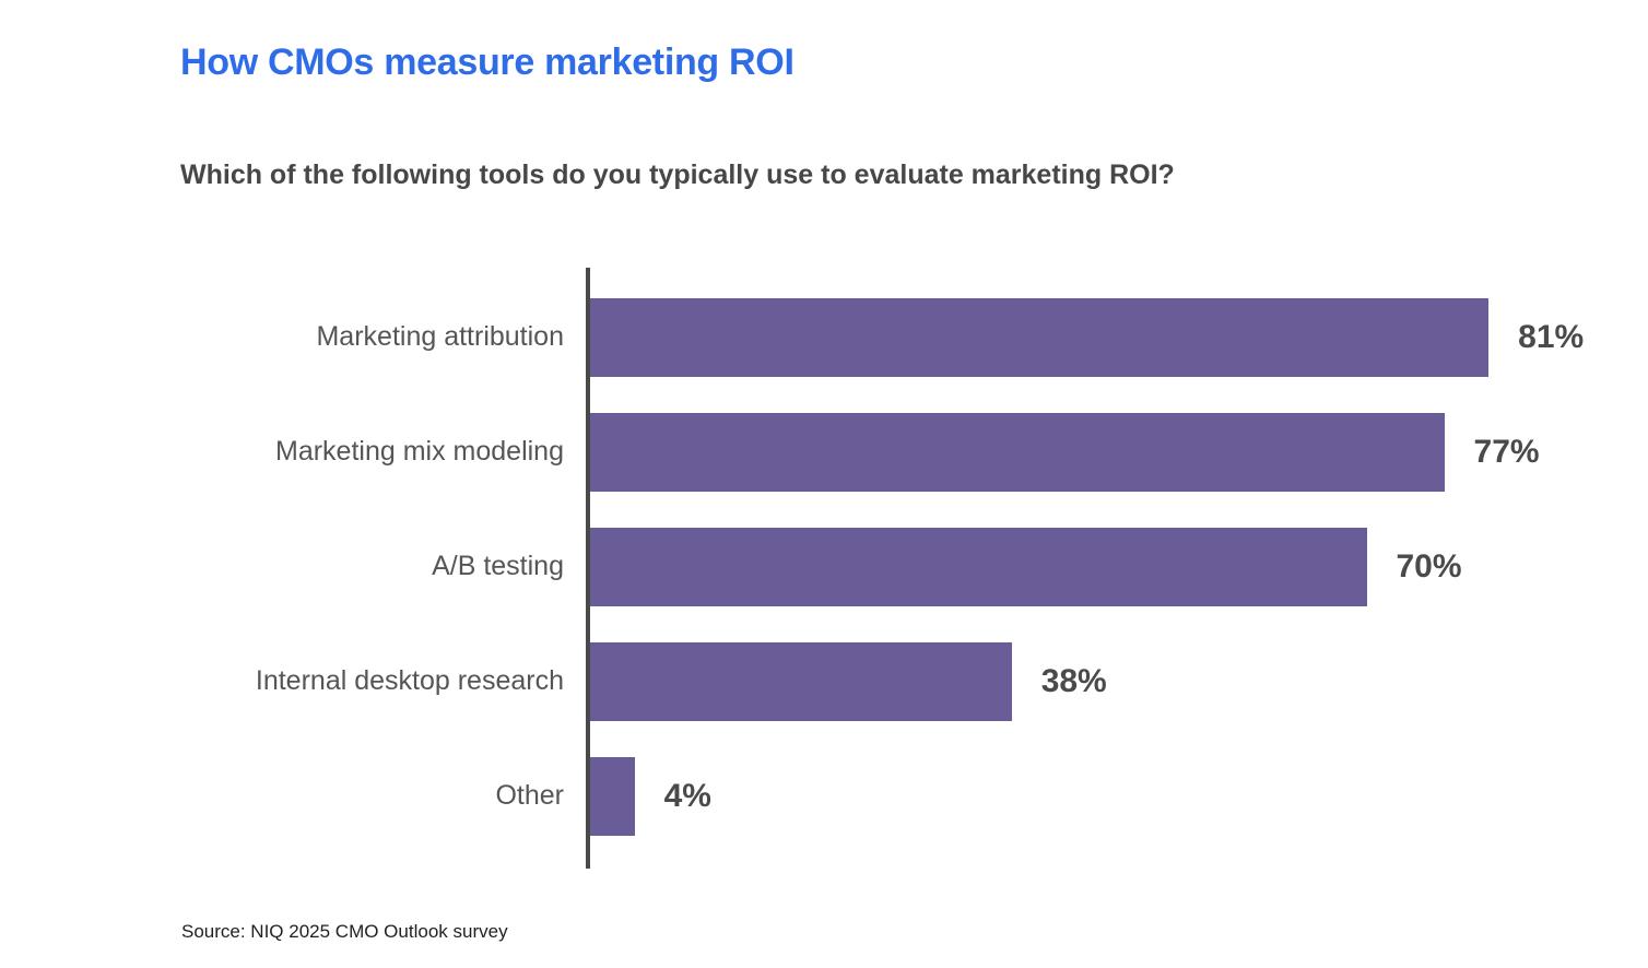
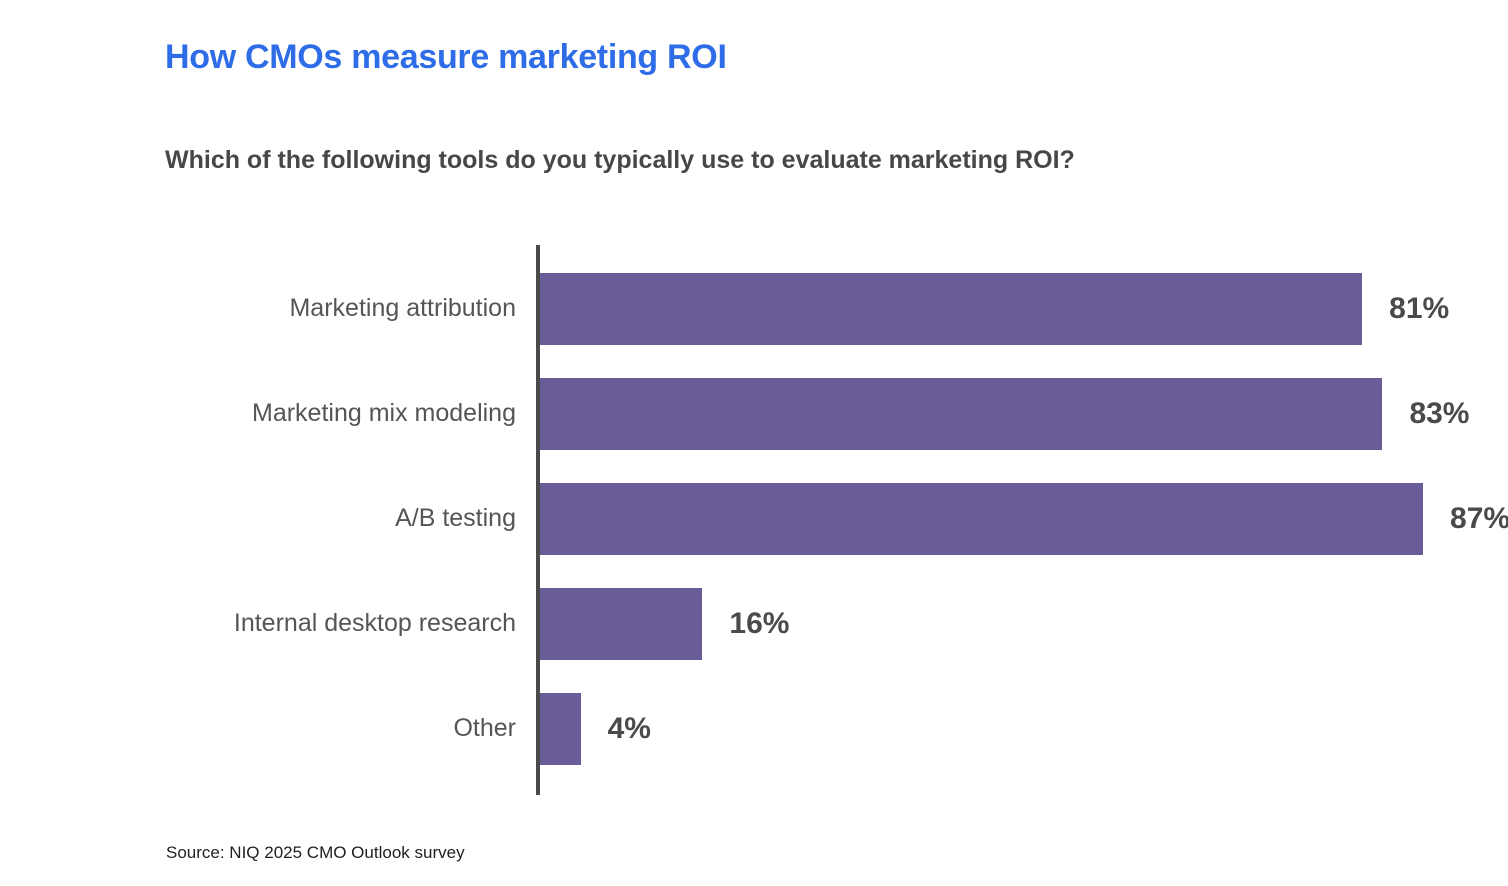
Marketing mix modeling: 77% -> 83%
A/B testing: 70% -> 87%
Internal desktop research: 38% -> 16%
